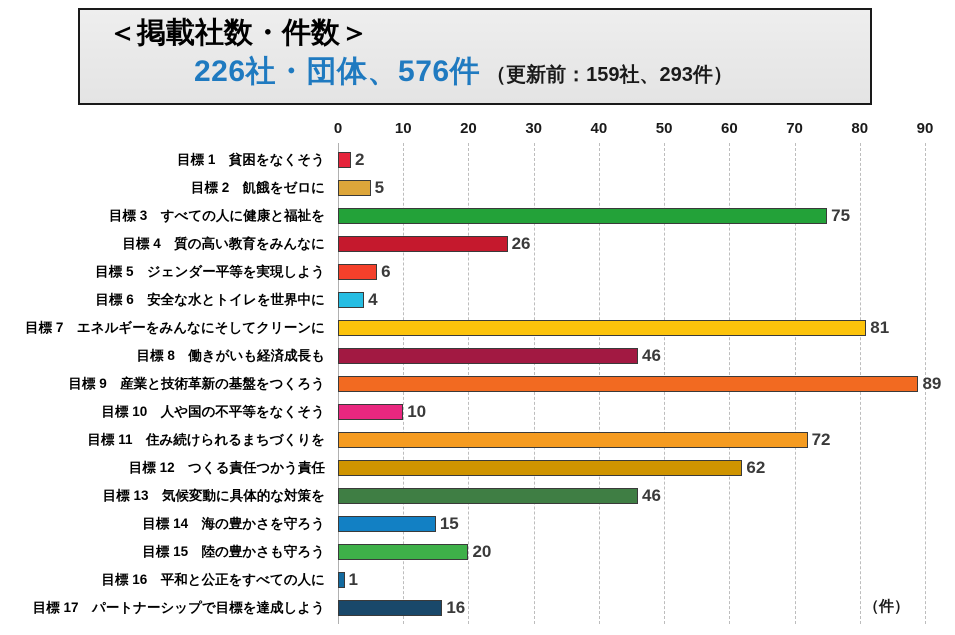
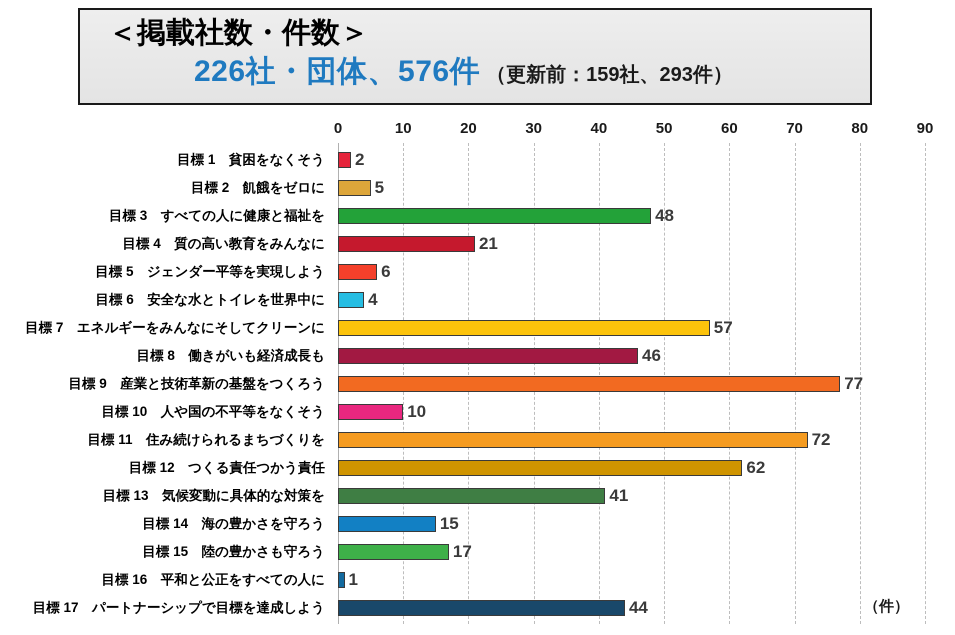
目標 3 すべての人に健康と福祉を: 75 -> 48
目標 4 質の高い教育をみんなに: 26 -> 21
目標 7 エネルギーをみんなにそしてクリーンに: 81 -> 57
目標 9 産業と技術革新の基盤をつくろう: 89 -> 77
目標 13 気候変動に具体的な対策を: 46 -> 41
目標 15 陸の豊かさも守ろう: 20 -> 17
目標 17 パートナーシップで目標を達成しよう: 16 -> 44
